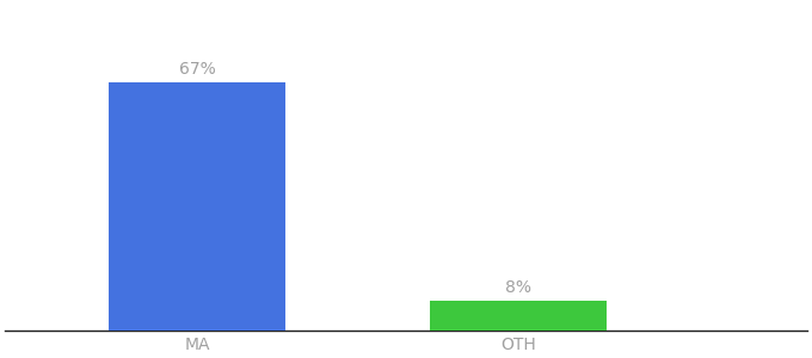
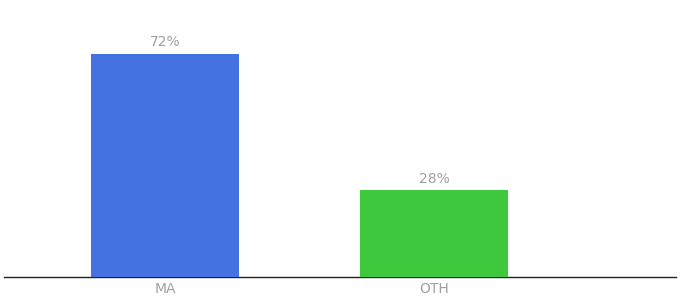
MA: 67% -> 72%
OTH: 8% -> 28%
